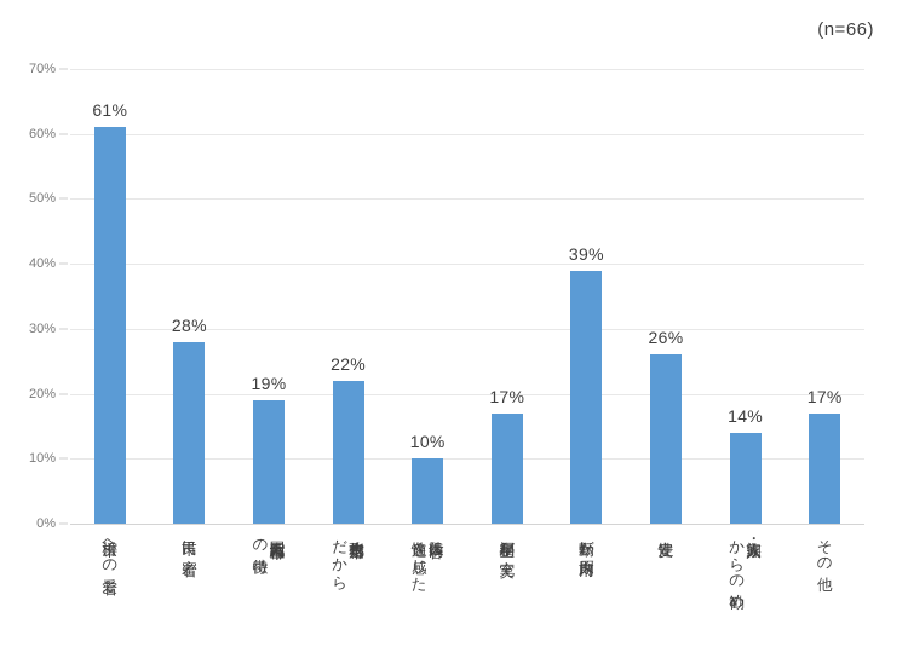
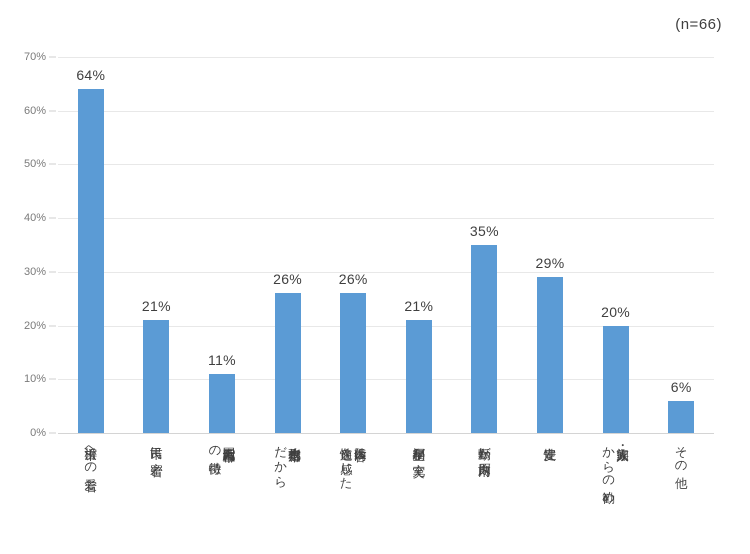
浜松市への愛着: 61% -> 64%
市民に密着: 28% -> 21%
国土縮図型都市の特徴: 19% -> 11%
政令指定都市だから: 22% -> 26%
仕事内容に適性を感じた: 10% -> 26%
福利厚生が充実: 17% -> 21%
転勤が原則市内: 39% -> 35%
安定性: 26% -> 29%
家族・知人からの勧め: 14% -> 20%
その他: 17% -> 6%
